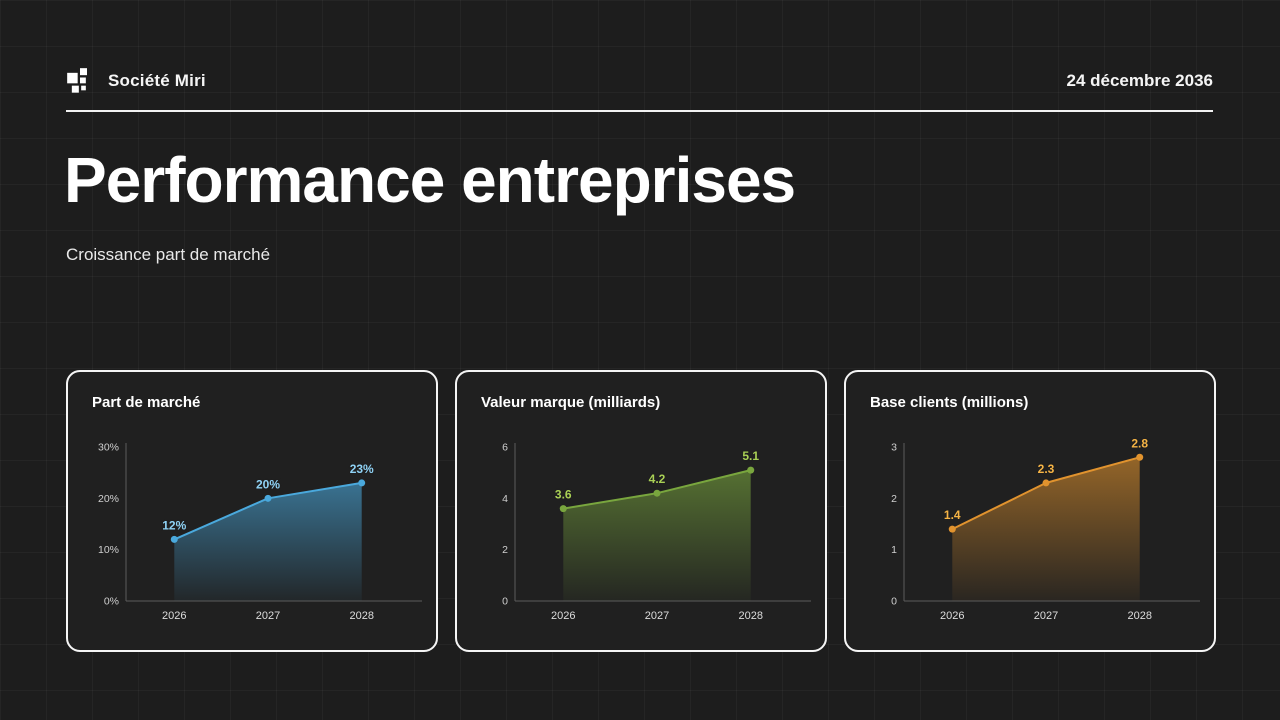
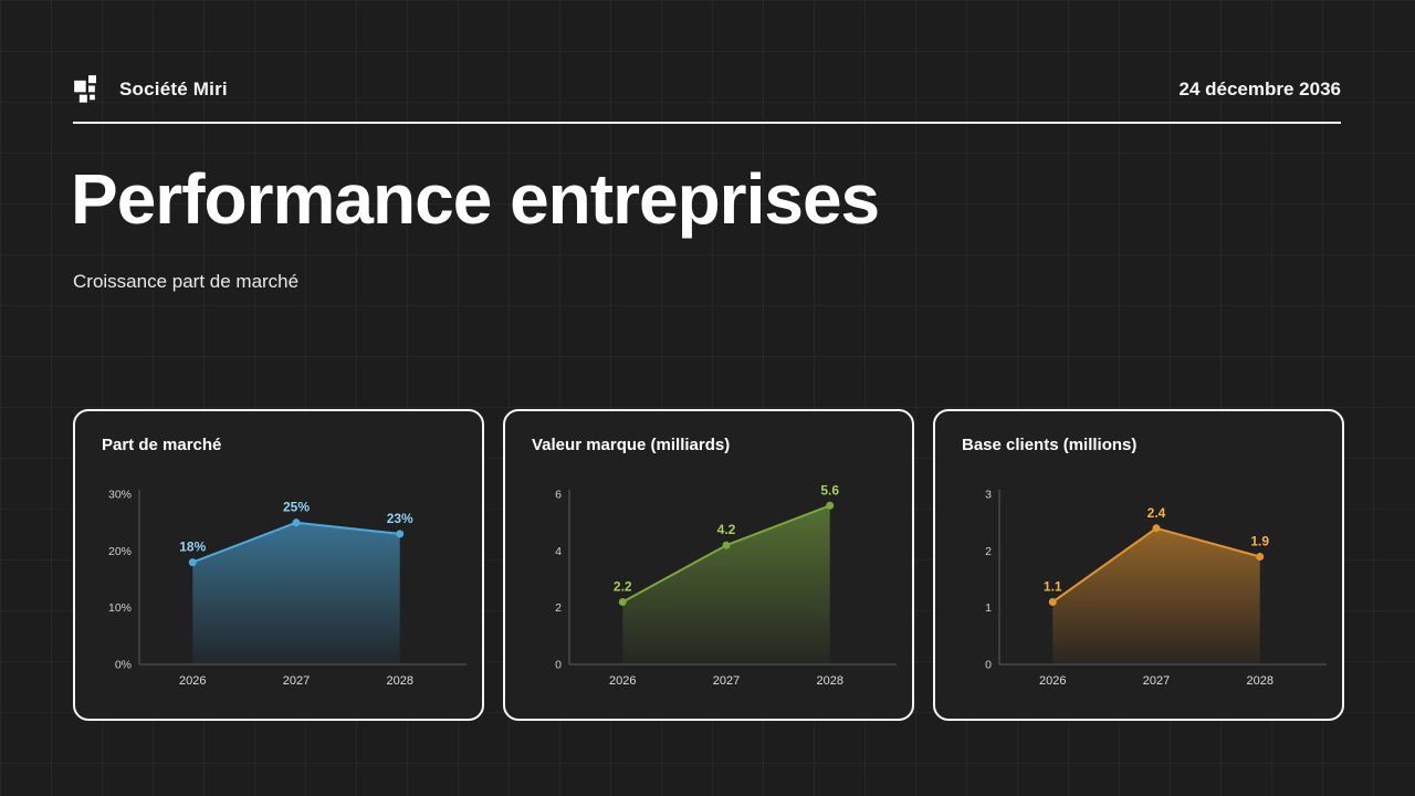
Part de marché/2026: 12% -> 18%
Part de marché/2027: 20% -> 25%
Valeur marque (milliards)/2026: 3.6 -> 2.2
Valeur marque (milliards)/2028: 5.1 -> 5.6
Base clients (millions)/2026: 1.4 -> 1.1
Base clients (millions)/2027: 2.3 -> 2.4
Base clients (millions)/2028: 2.8 -> 1.9
